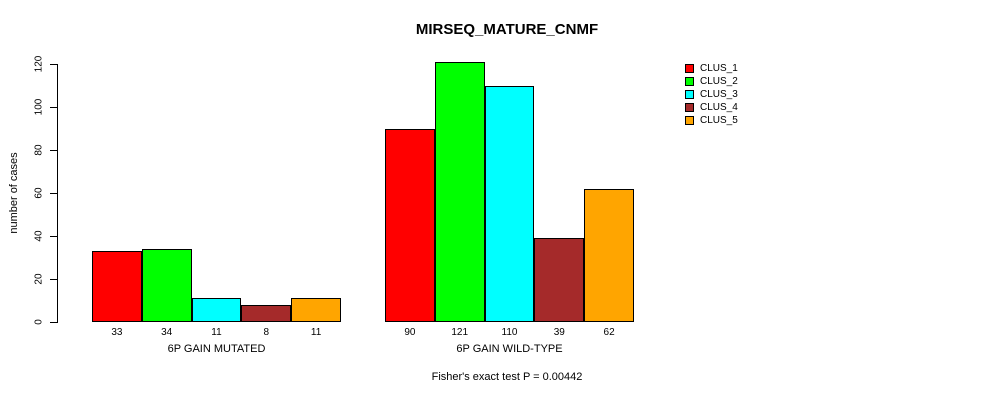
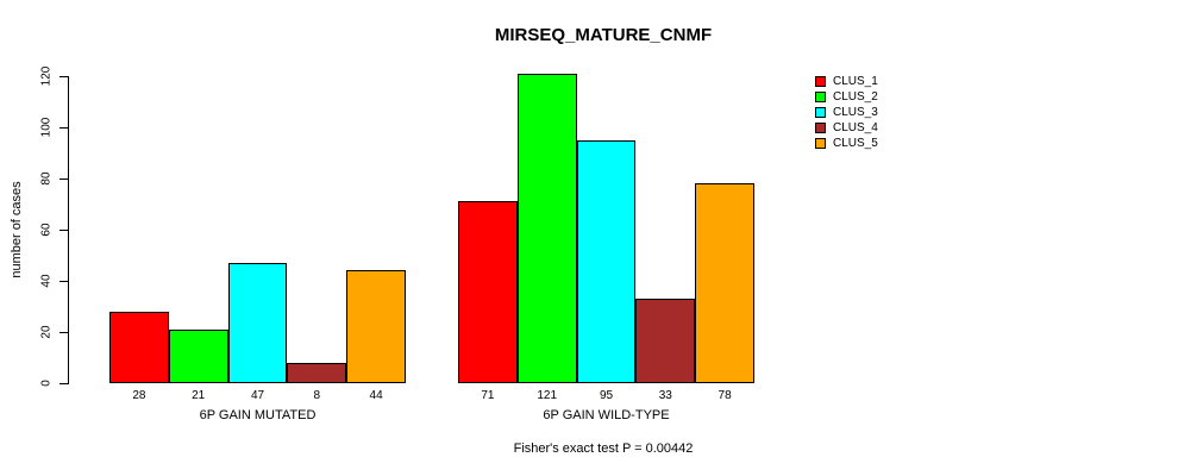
CLUS_1/6P GAIN MUTATED: 33 -> 28
CLUS_2/6P GAIN MUTATED: 34 -> 21
CLUS_3/6P GAIN MUTATED: 11 -> 47
CLUS_5/6P GAIN MUTATED: 11 -> 44
CLUS_1/6P GAIN WILD-TYPE: 90 -> 71
CLUS_3/6P GAIN WILD-TYPE: 110 -> 95
CLUS_4/6P GAIN WILD-TYPE: 39 -> 33
CLUS_5/6P GAIN WILD-TYPE: 62 -> 78
